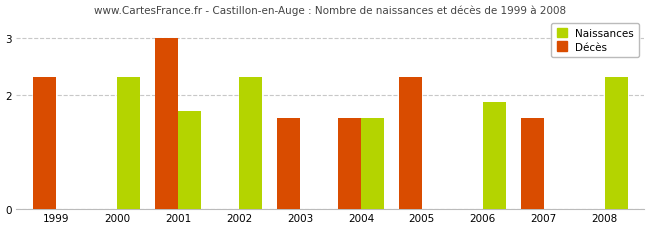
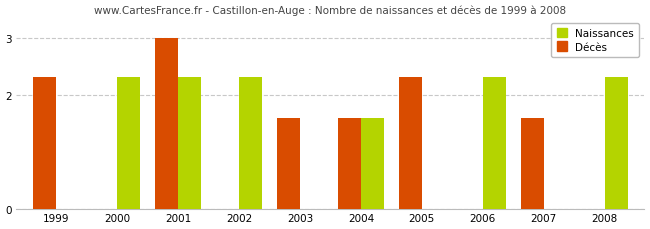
Naissances/2001: 1.72 -> 2.33
Naissances/2006: 1.88 -> 2.33
